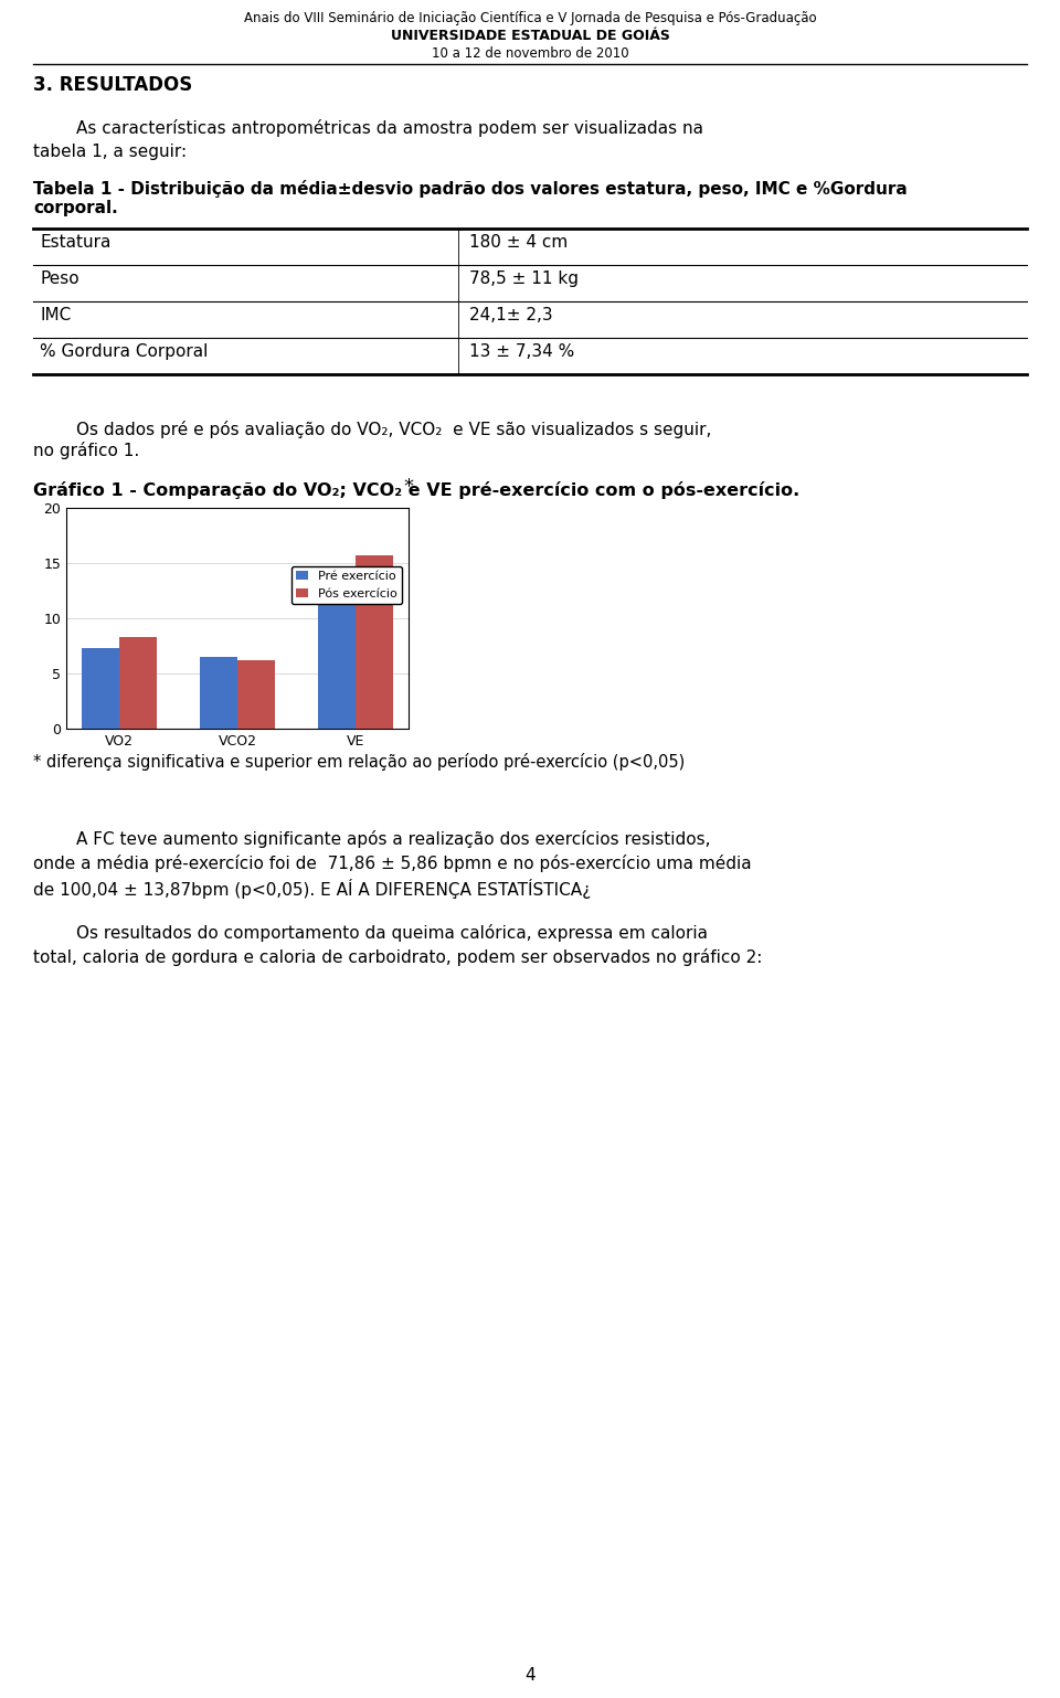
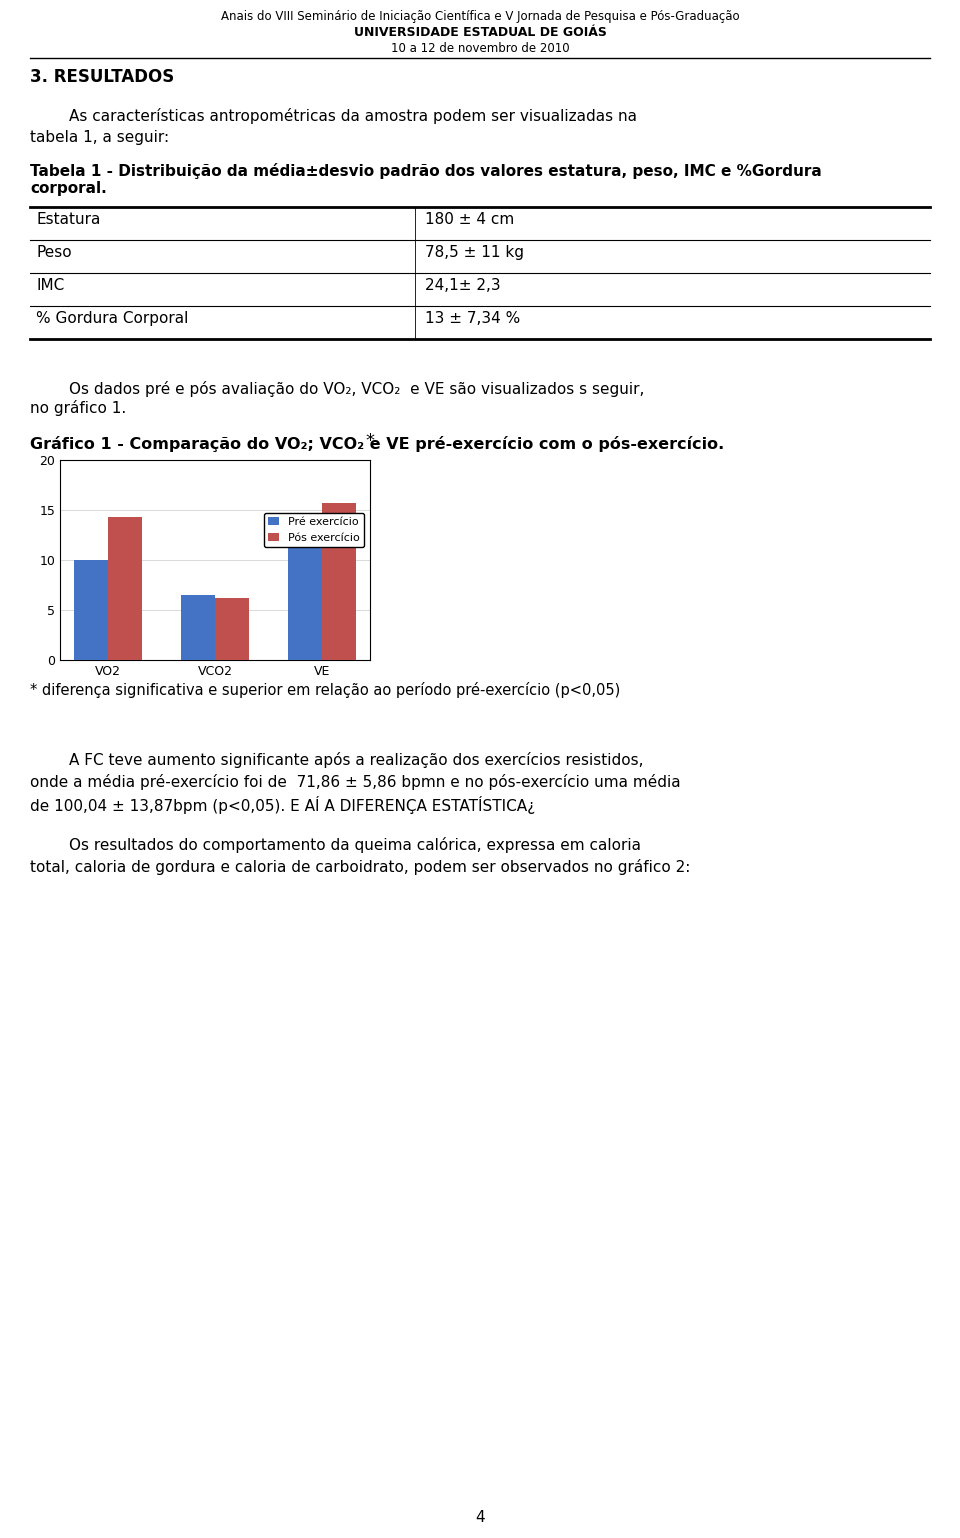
Pré exercício/VO2: 7.3 -> 10.0
Pós exercício/VO2: 8.3 -> 14.3
